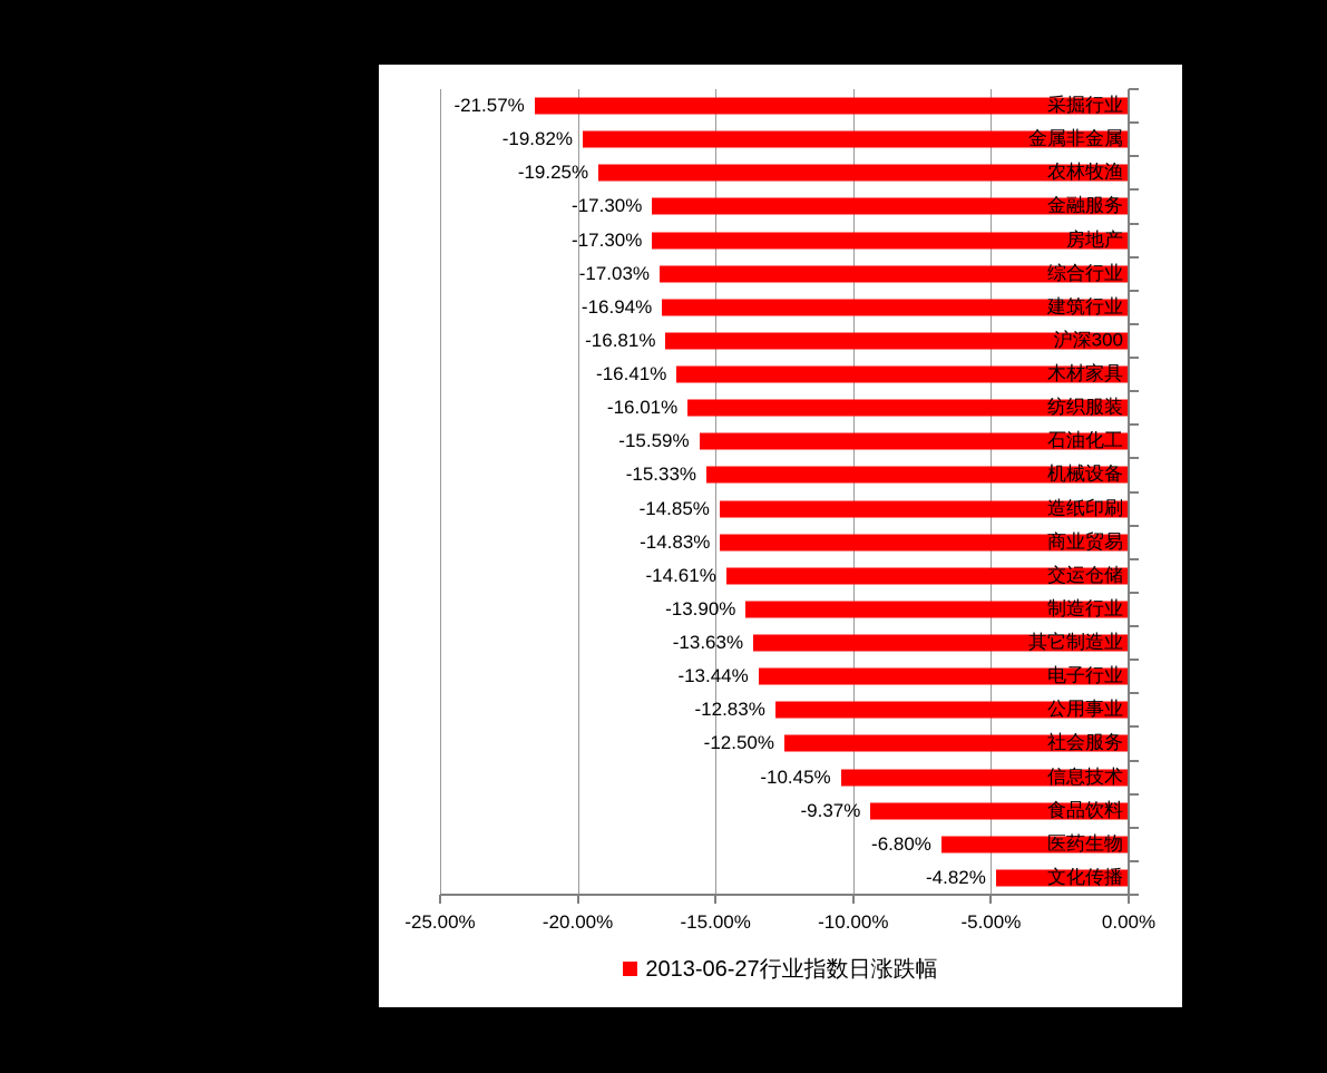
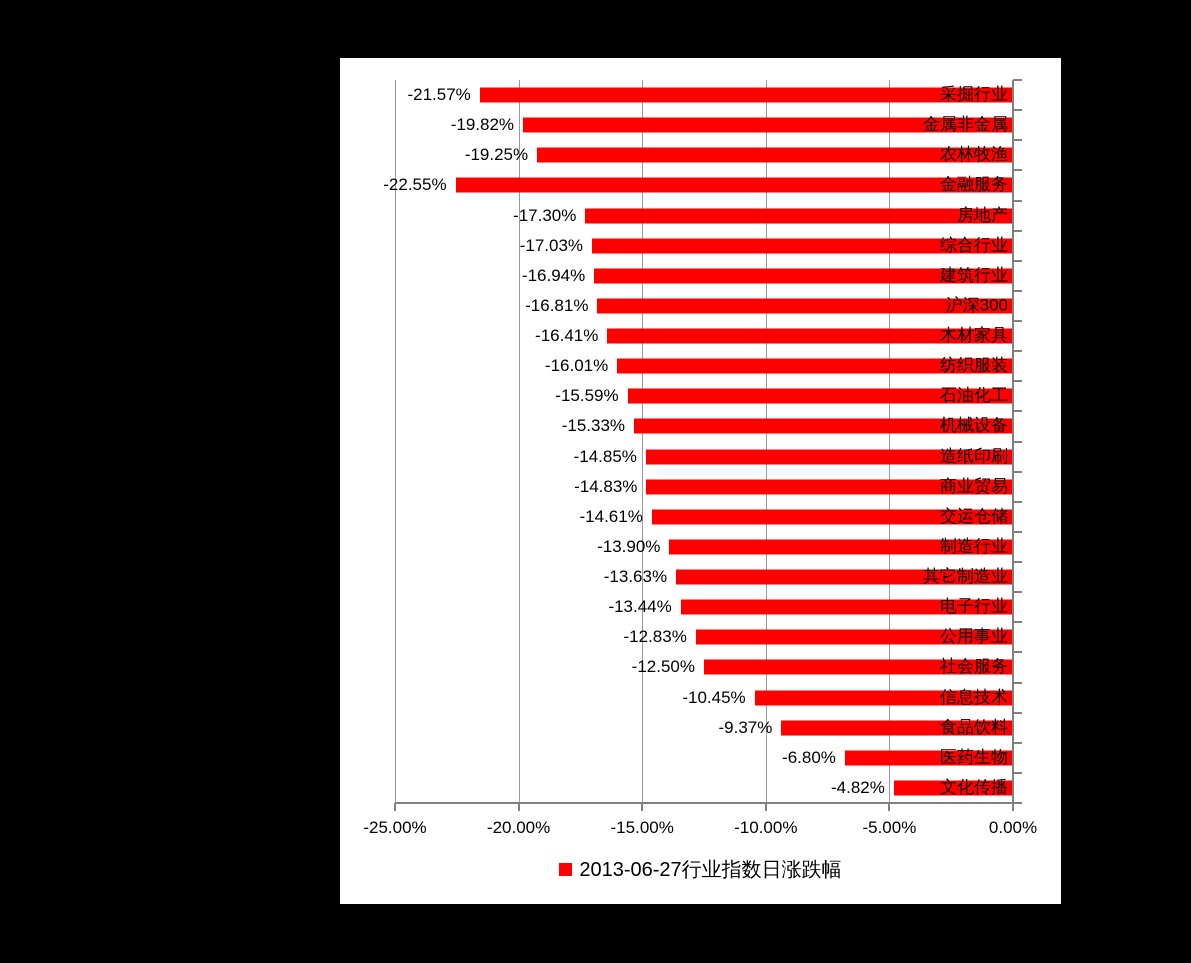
金融服务: -17.30% -> -22.55%
